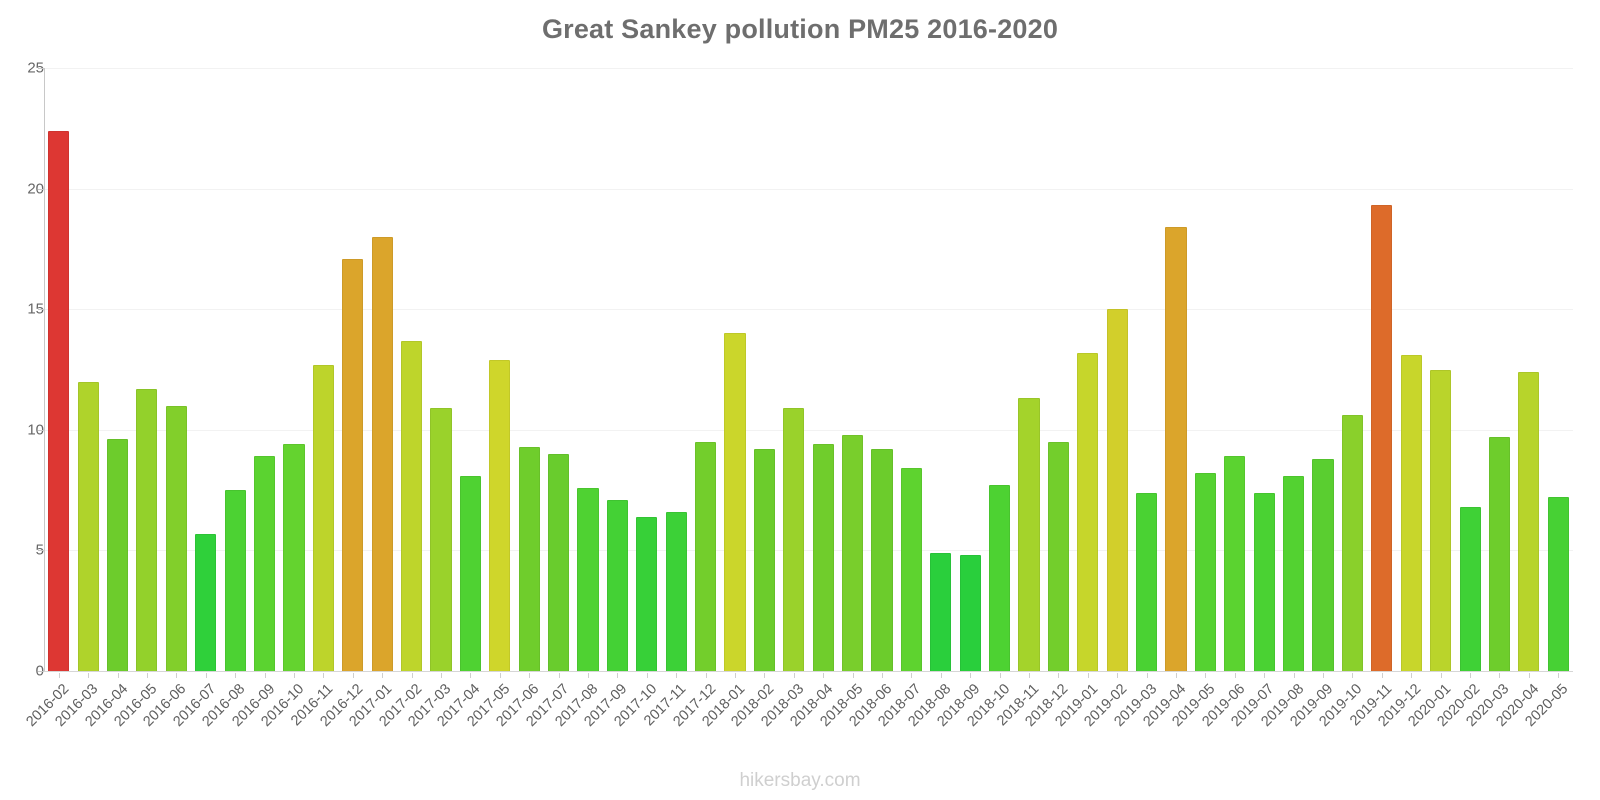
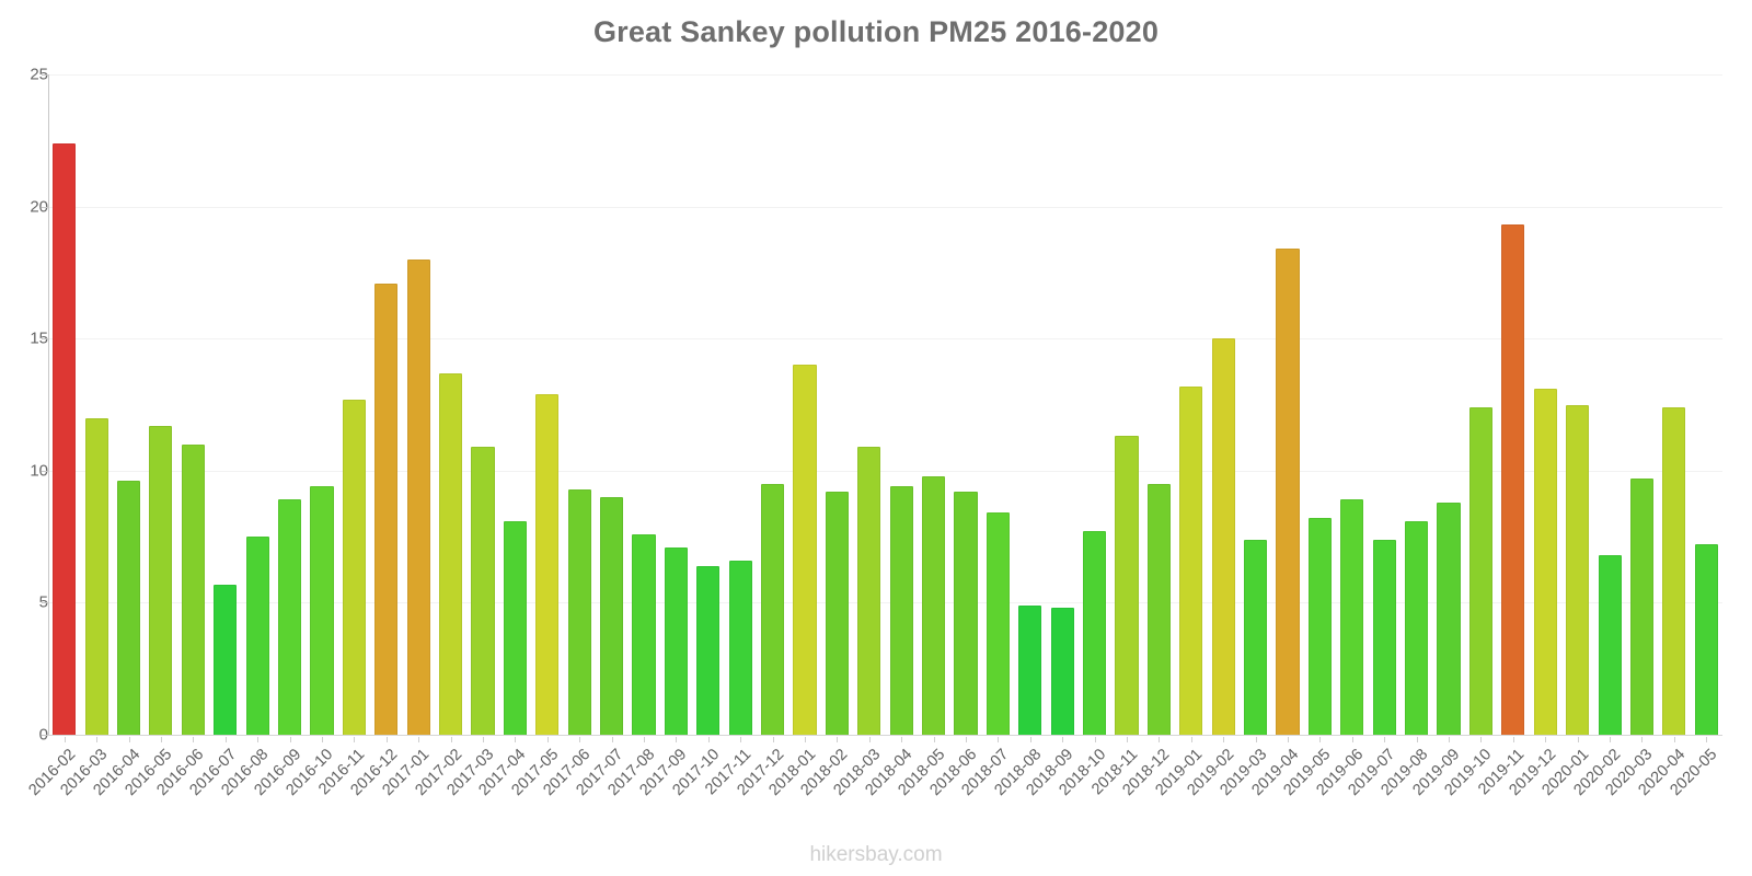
2019-10: 10.6 -> 12.4
